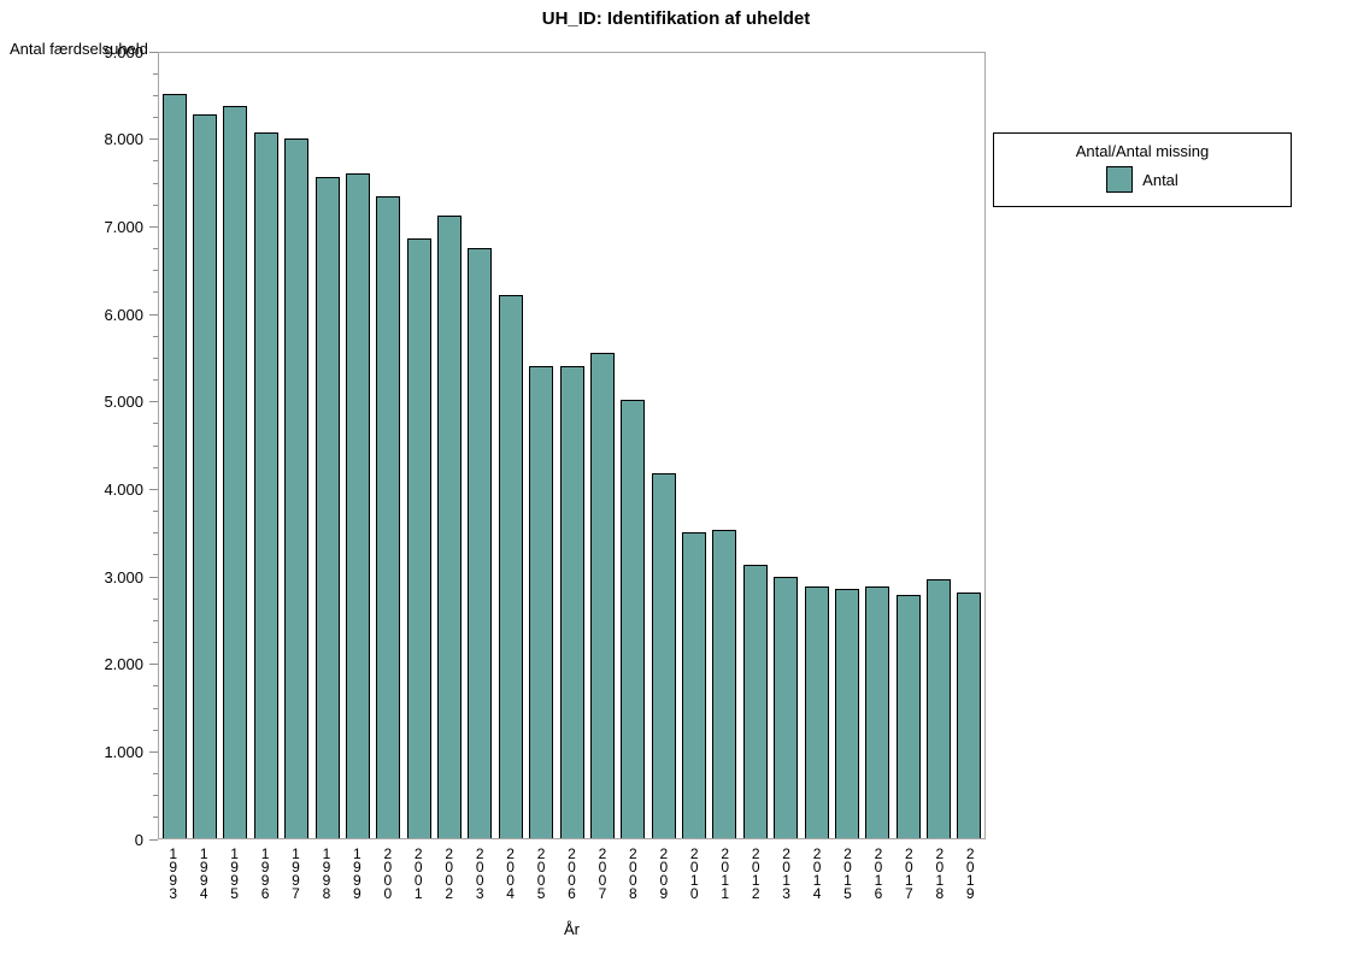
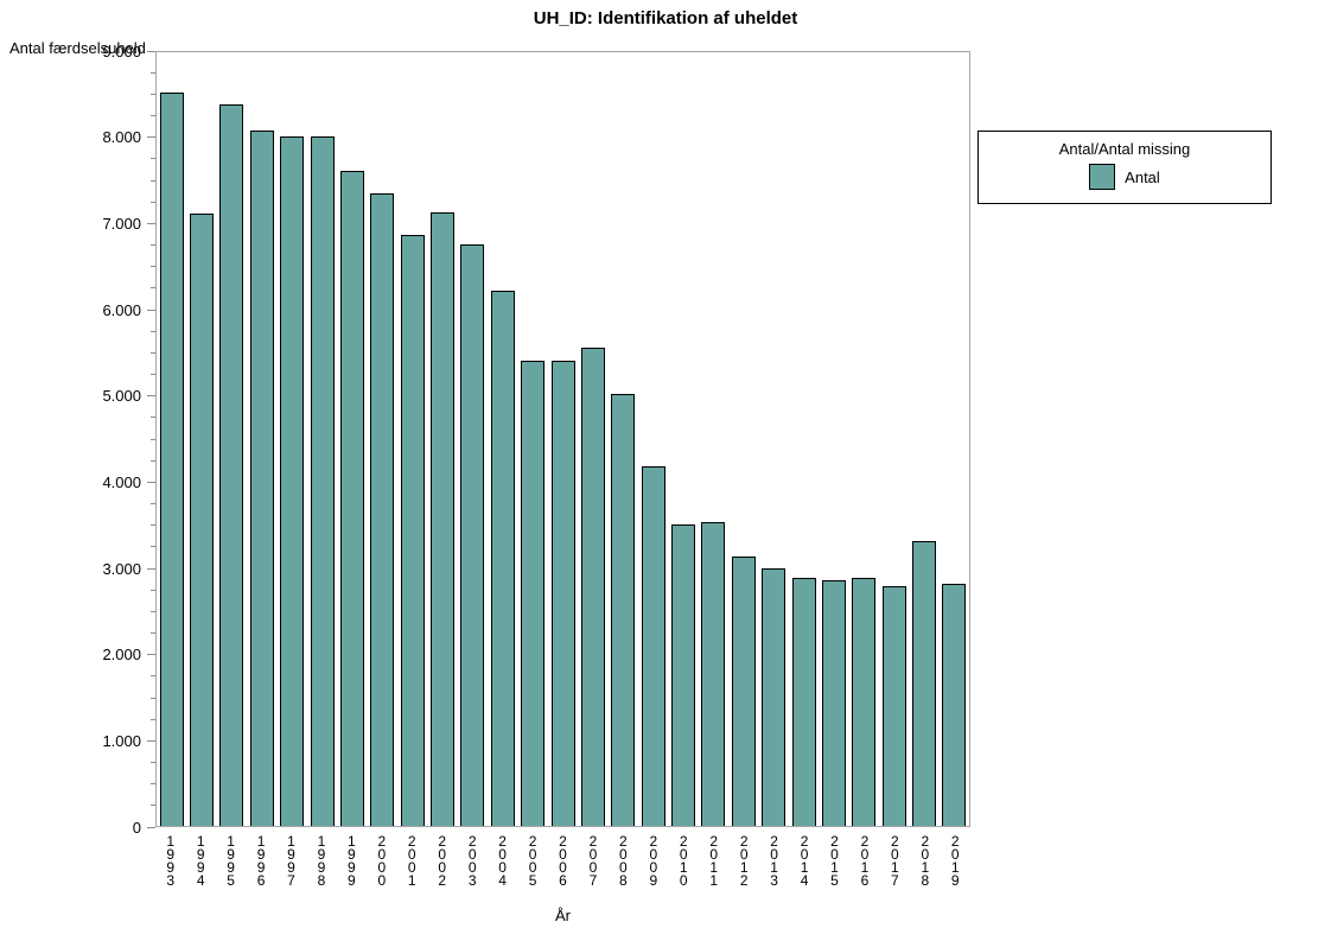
1994: 8300 -> 7100
1998: 7600 -> 8000
2018: 3000 -> 3300
